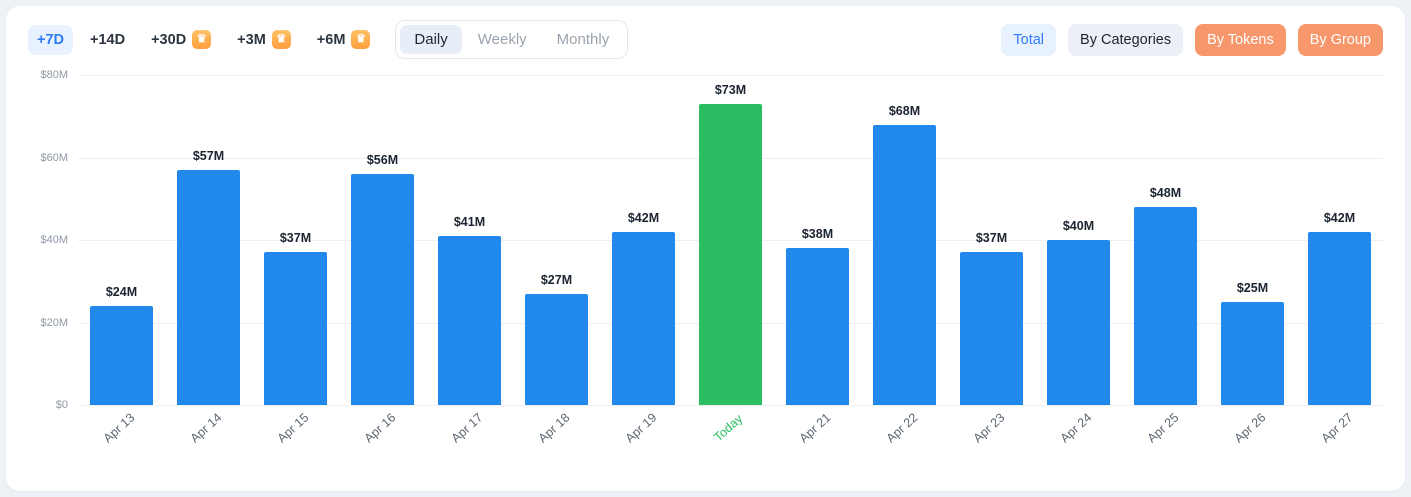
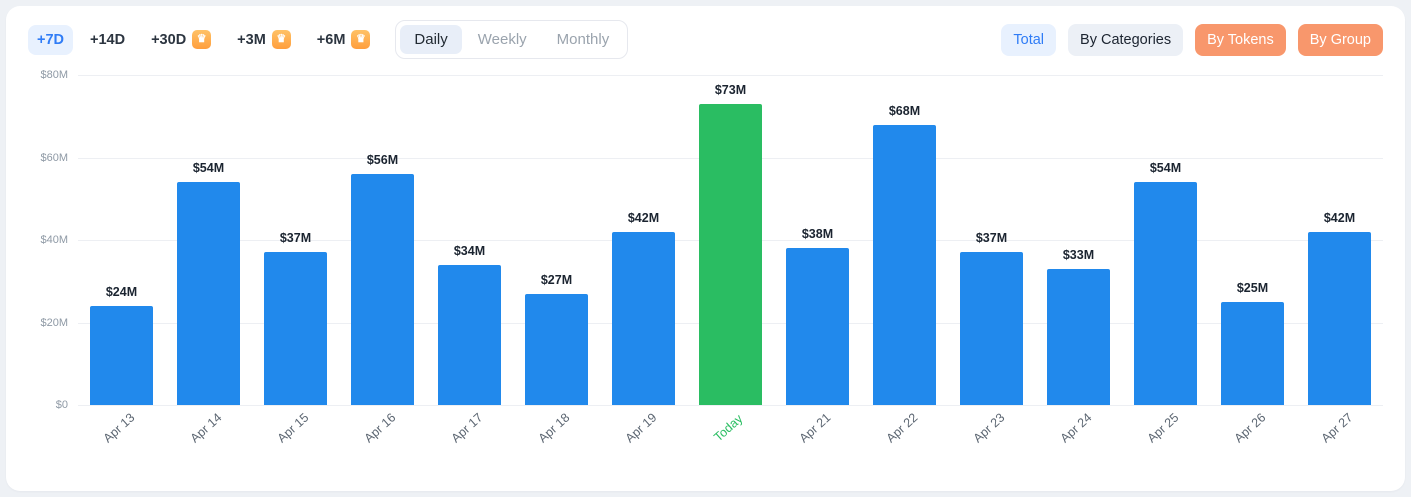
Apr 14: $57M -> $54M
Apr 17: $41M -> $34M
Apr 24: $40M -> $33M
Apr 25: $48M -> $54M
